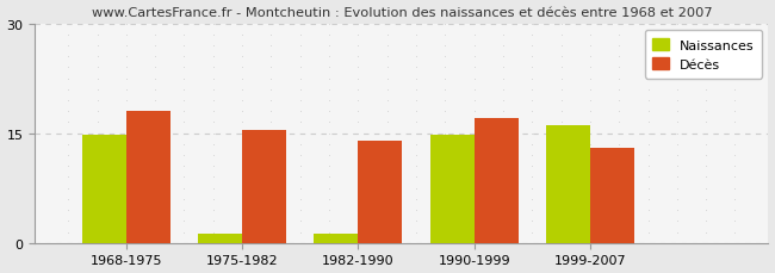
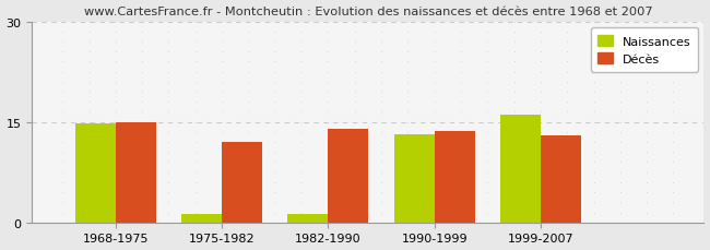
Décès/1968-1975: 18.0 -> 15.0
Décès/1975-1982: 15.5 -> 12.0
Naissances/1990-1999: 14.7 -> 13.2
Décès/1990-1999: 17.0 -> 13.6
